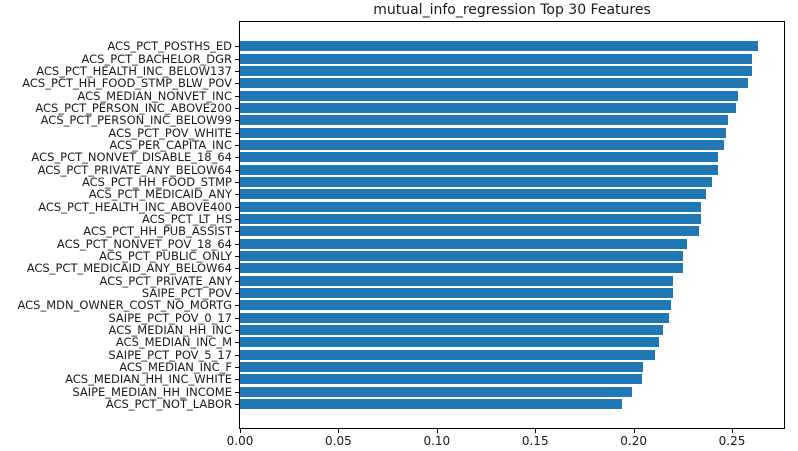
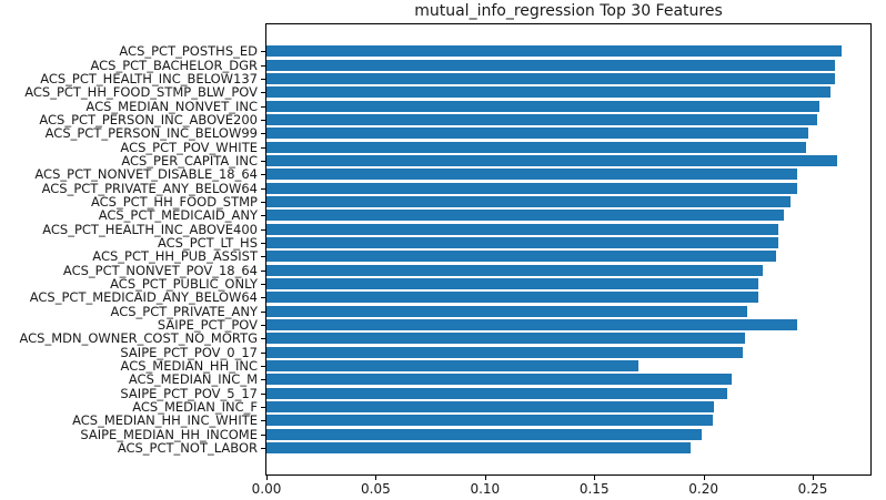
ACS_PER_CAPITA_INC: 0.246 -> 0.261
SAIPE_PCT_POV: 0.220 -> 0.243
ACS_MEDIAN_HH_INC: 0.215 -> 0.170
